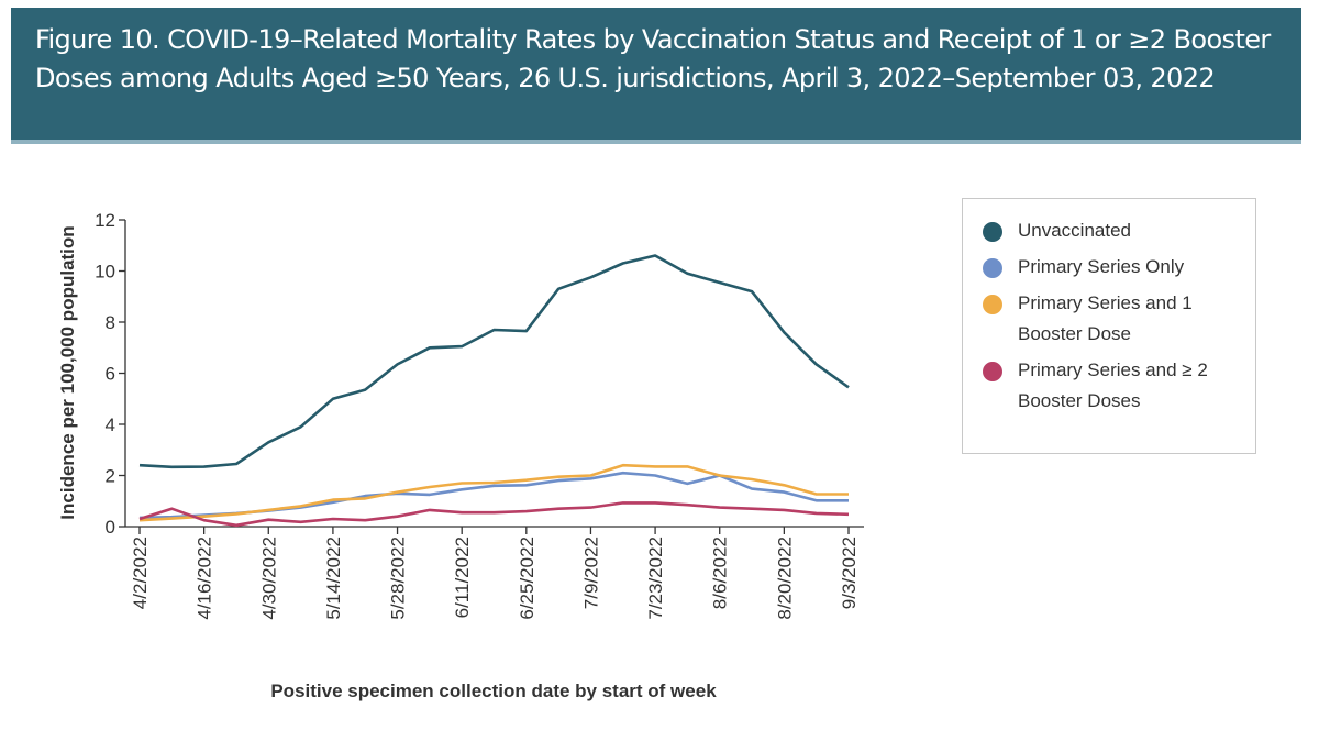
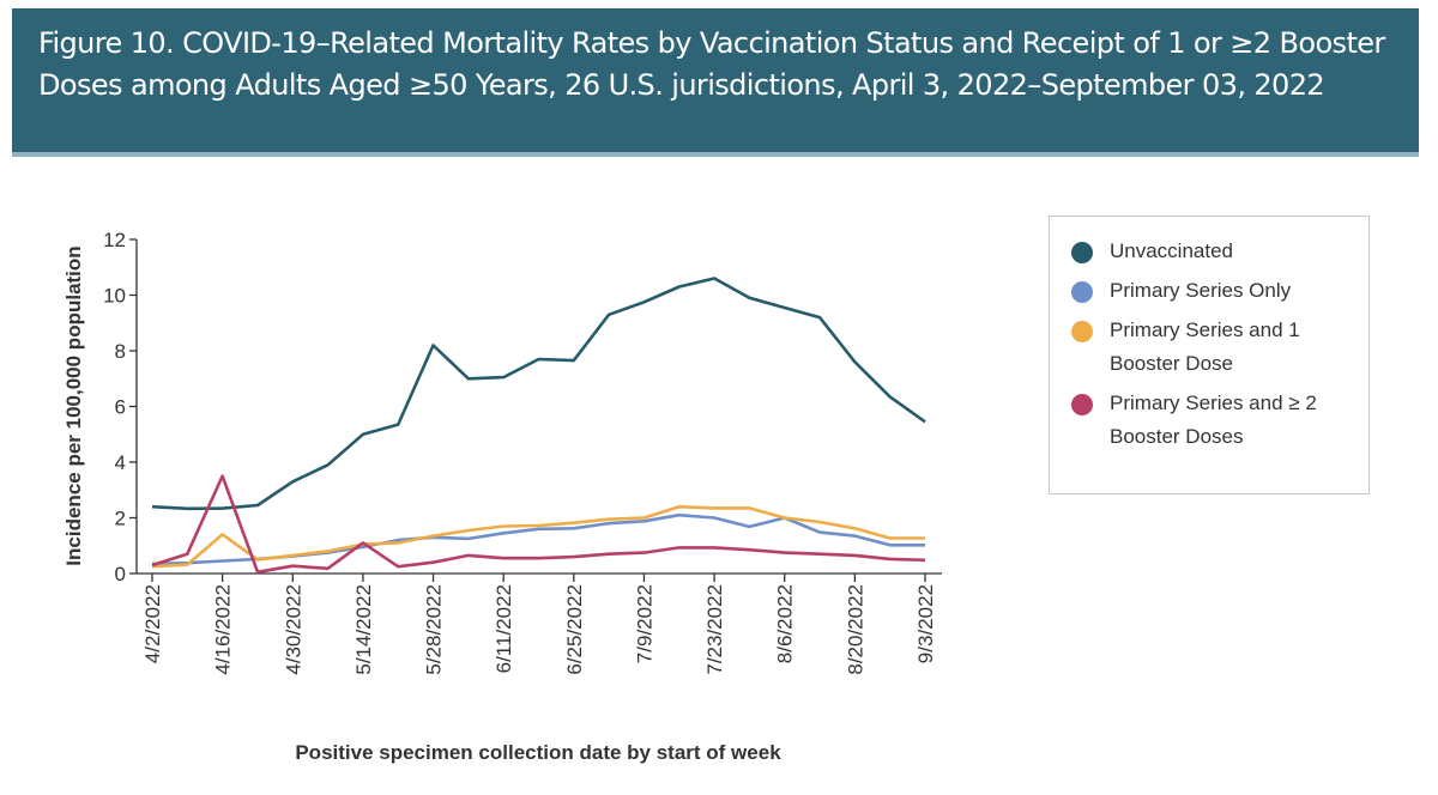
Primary Series and 1 Booster Dose/4/16/2022: 0.4 -> 1.4
Primary Series and ≥ 2 Booster Doses/4/16/2022: 0.2 -> 3.5
Primary Series and ≥ 2 Booster Doses/5/14/2022: 0.3 -> 1.1
Unvaccinated/5/28/2022: 6.3 -> 8.2
